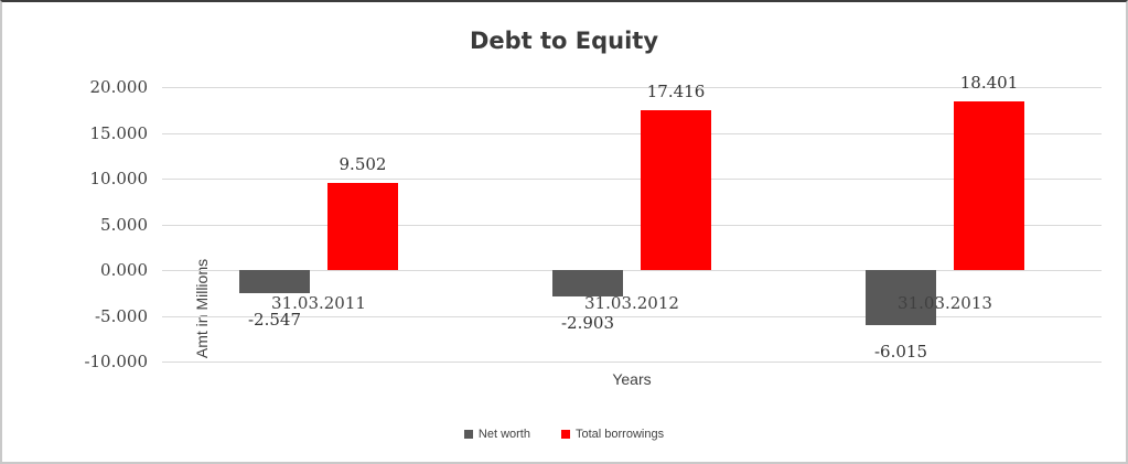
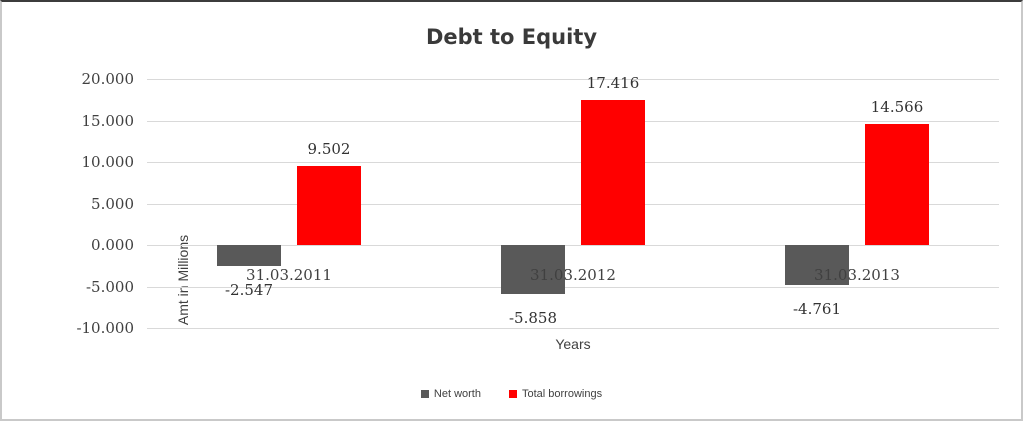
Net worth/31.03.2012: -2.903 -> -5.858
Net worth/31.03.2013: -6.015 -> -4.761
Total borrowings/31.03.2013: 18.401 -> 14.566
